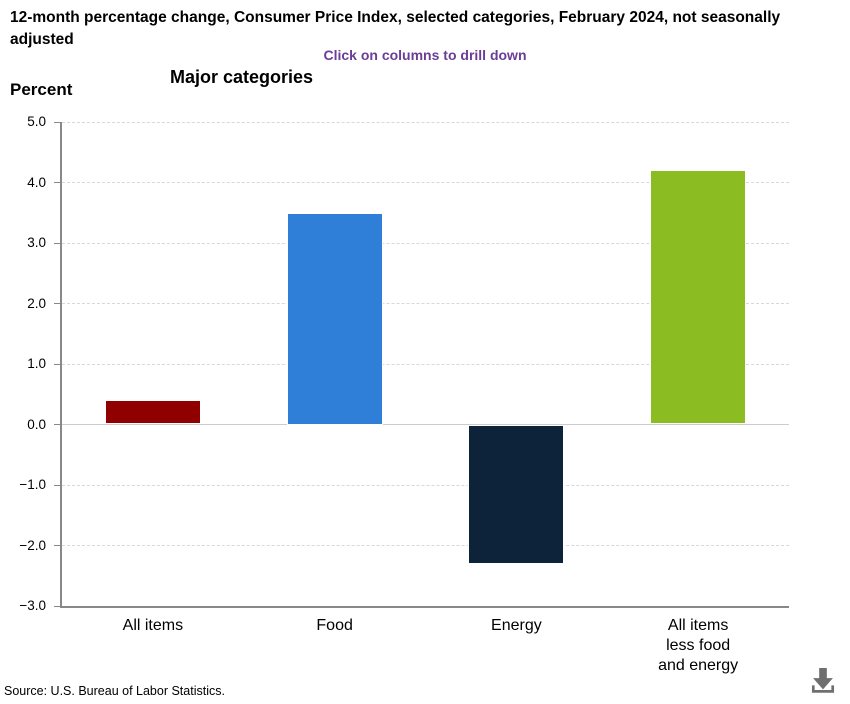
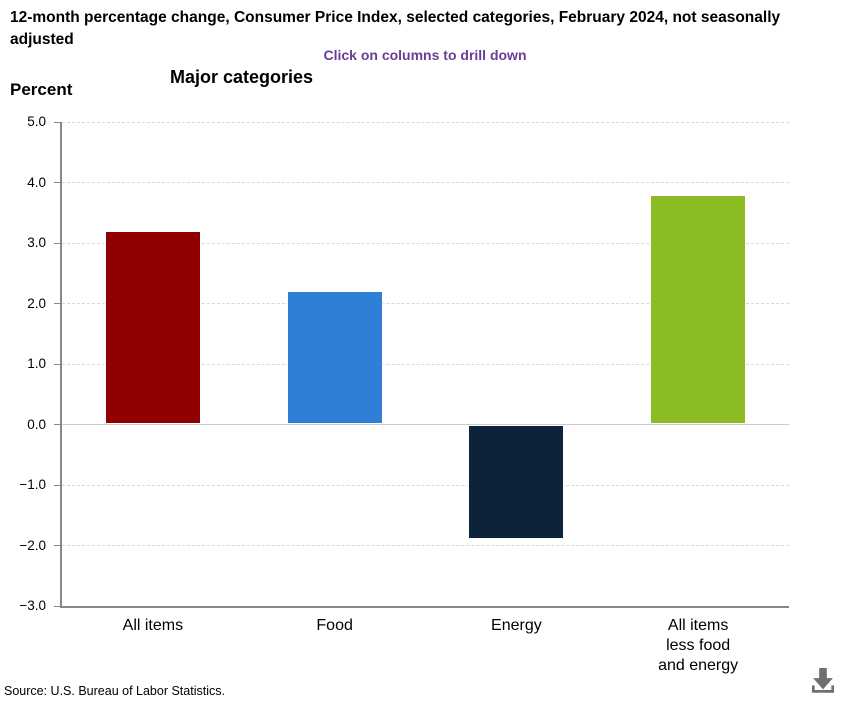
All items: 0.4 -> 3.2
Food: 3.5 -> 2.2
Energy: -2.3 -> -1.9
All items less food and energy: 4.2 -> 3.8
